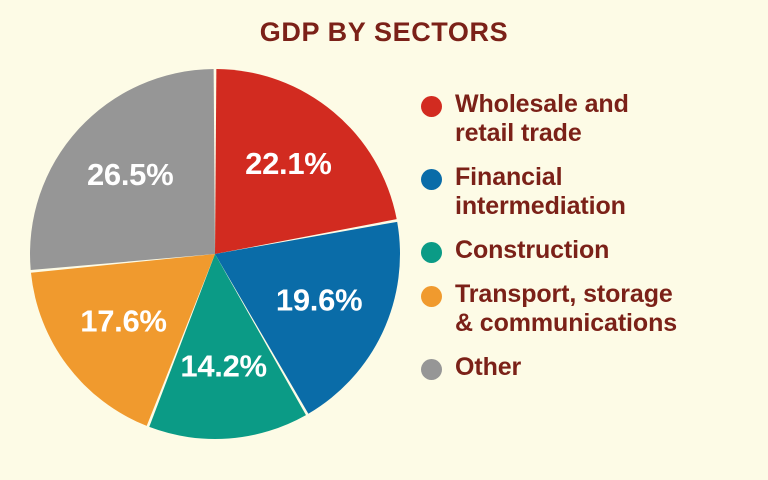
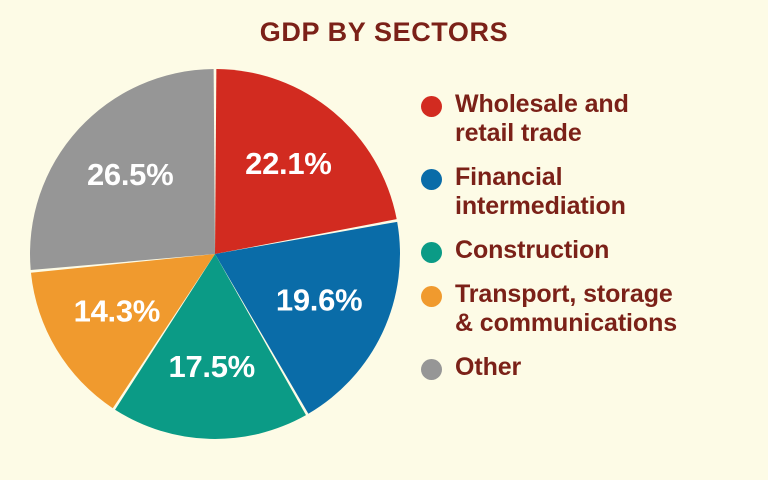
Construction: 14.2% -> 17.5%
Transport, storage & communications: 17.6% -> 14.3%
